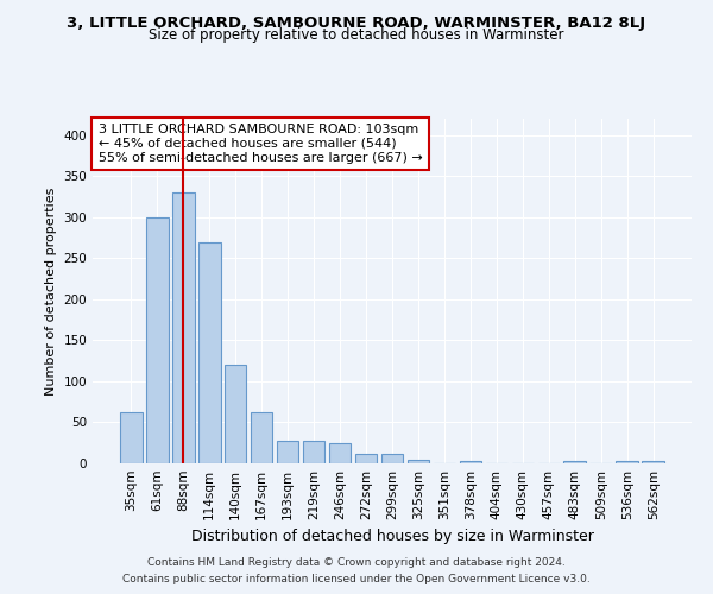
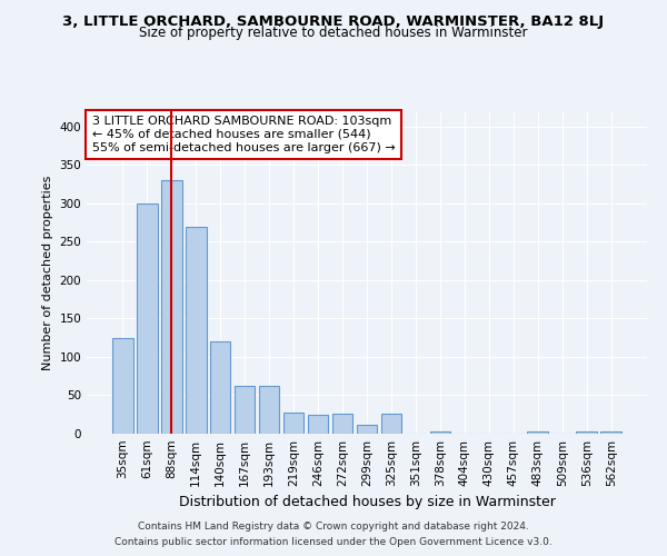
35sqm: 62 -> 124
193sqm: 27 -> 62
272sqm: 12 -> 26
325sqm: 4 -> 26
